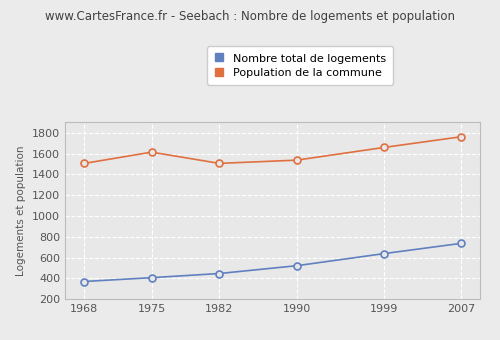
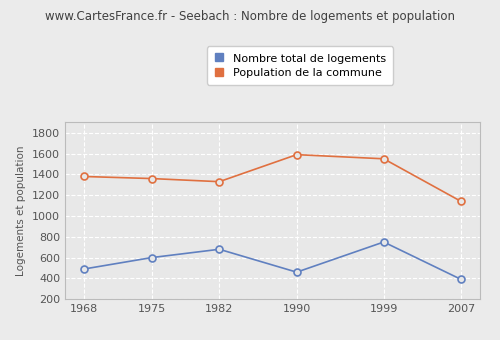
Nombre total de logements/1968: 370 -> 490
Population de la commune/1968: 1500 -> 1380
Nombre total de logements/1975: 410 -> 600
Population de la commune/1975: 1610 -> 1360
Nombre total de logements/1982: 450 -> 680
Population de la commune/1982: 1510 -> 1330
Nombre total de logements/1990: 520 -> 460
Population de la commune/1990: 1540 -> 1590
Nombre total de logements/1999: 640 -> 750
Population de la commune/1999: 1660 -> 1550
Nombre total de logements/2007: 740 -> 390
Population de la commune/2007: 1760 -> 1140
